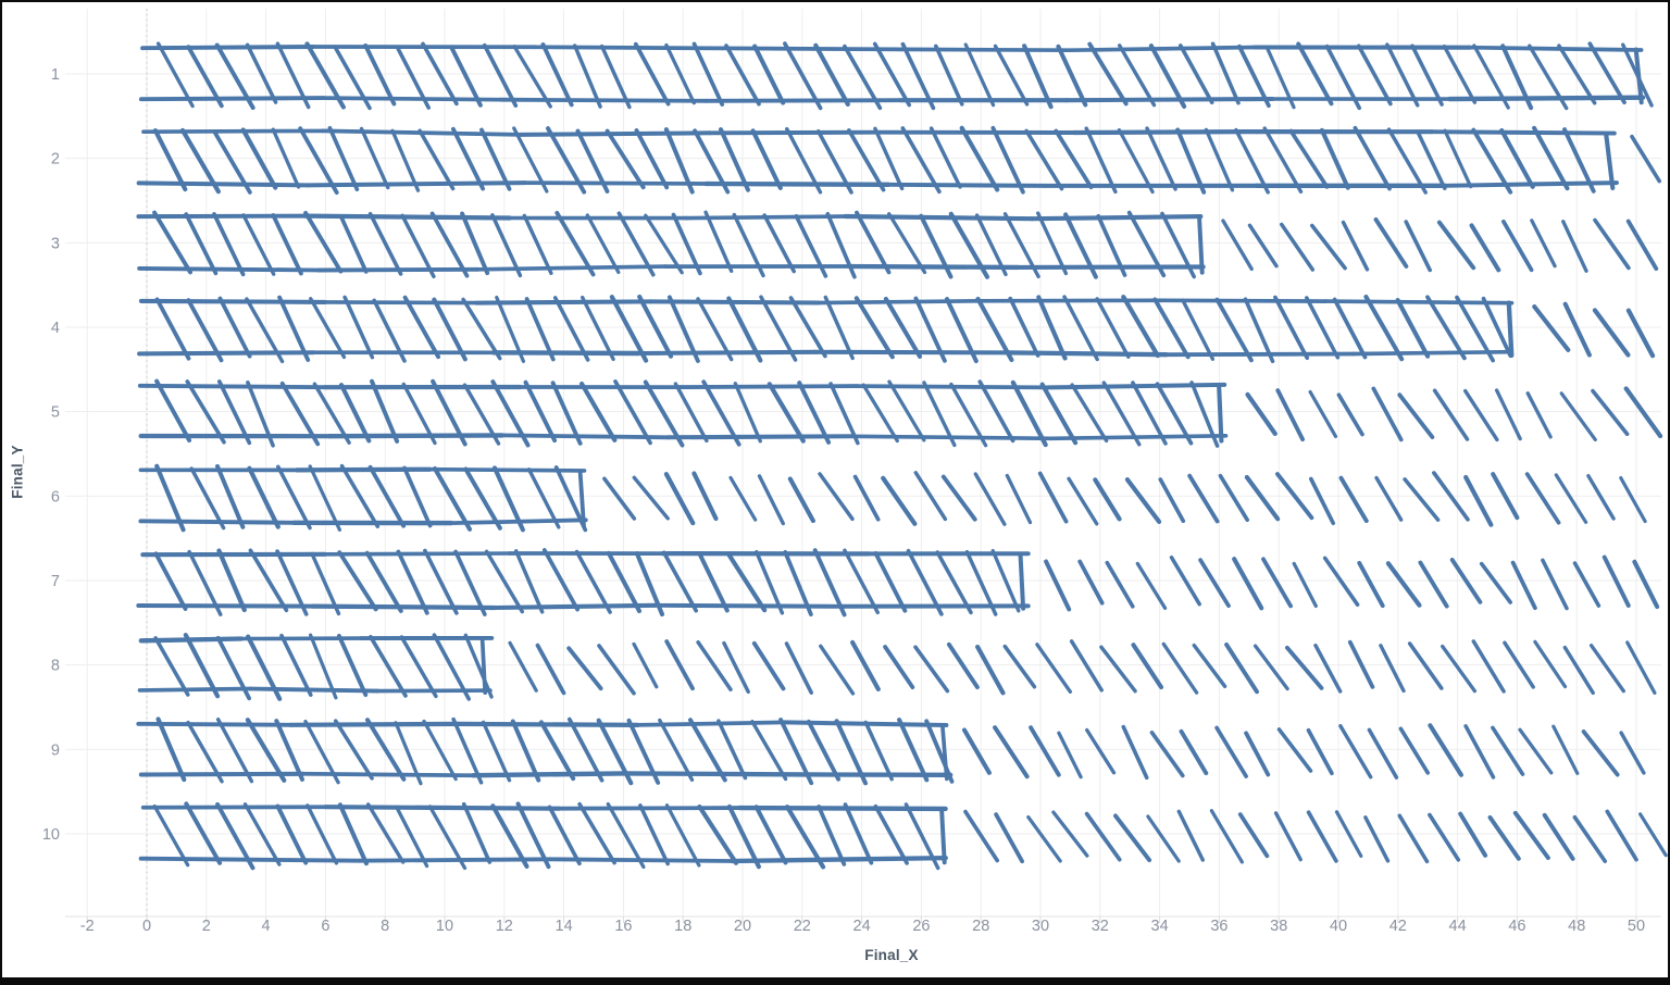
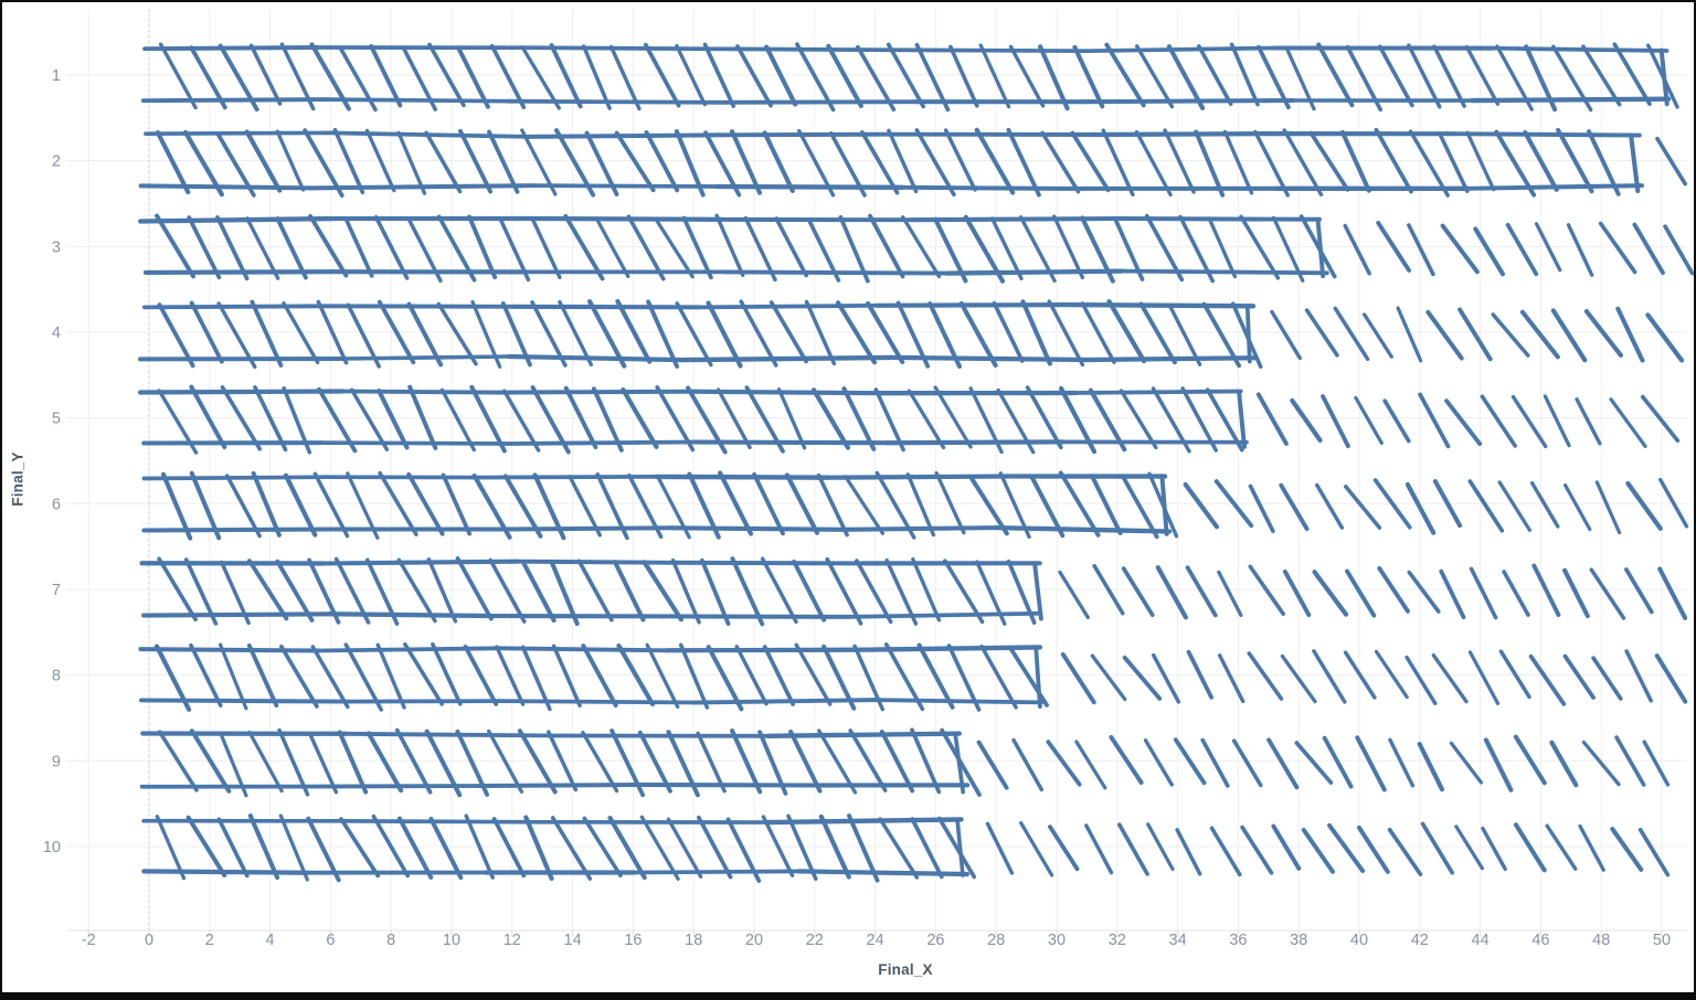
3: 35.3 -> 38.6
4: 45.7 -> 36.3
6: 14.5 -> 33.5
8: 11.3 -> 29.3
